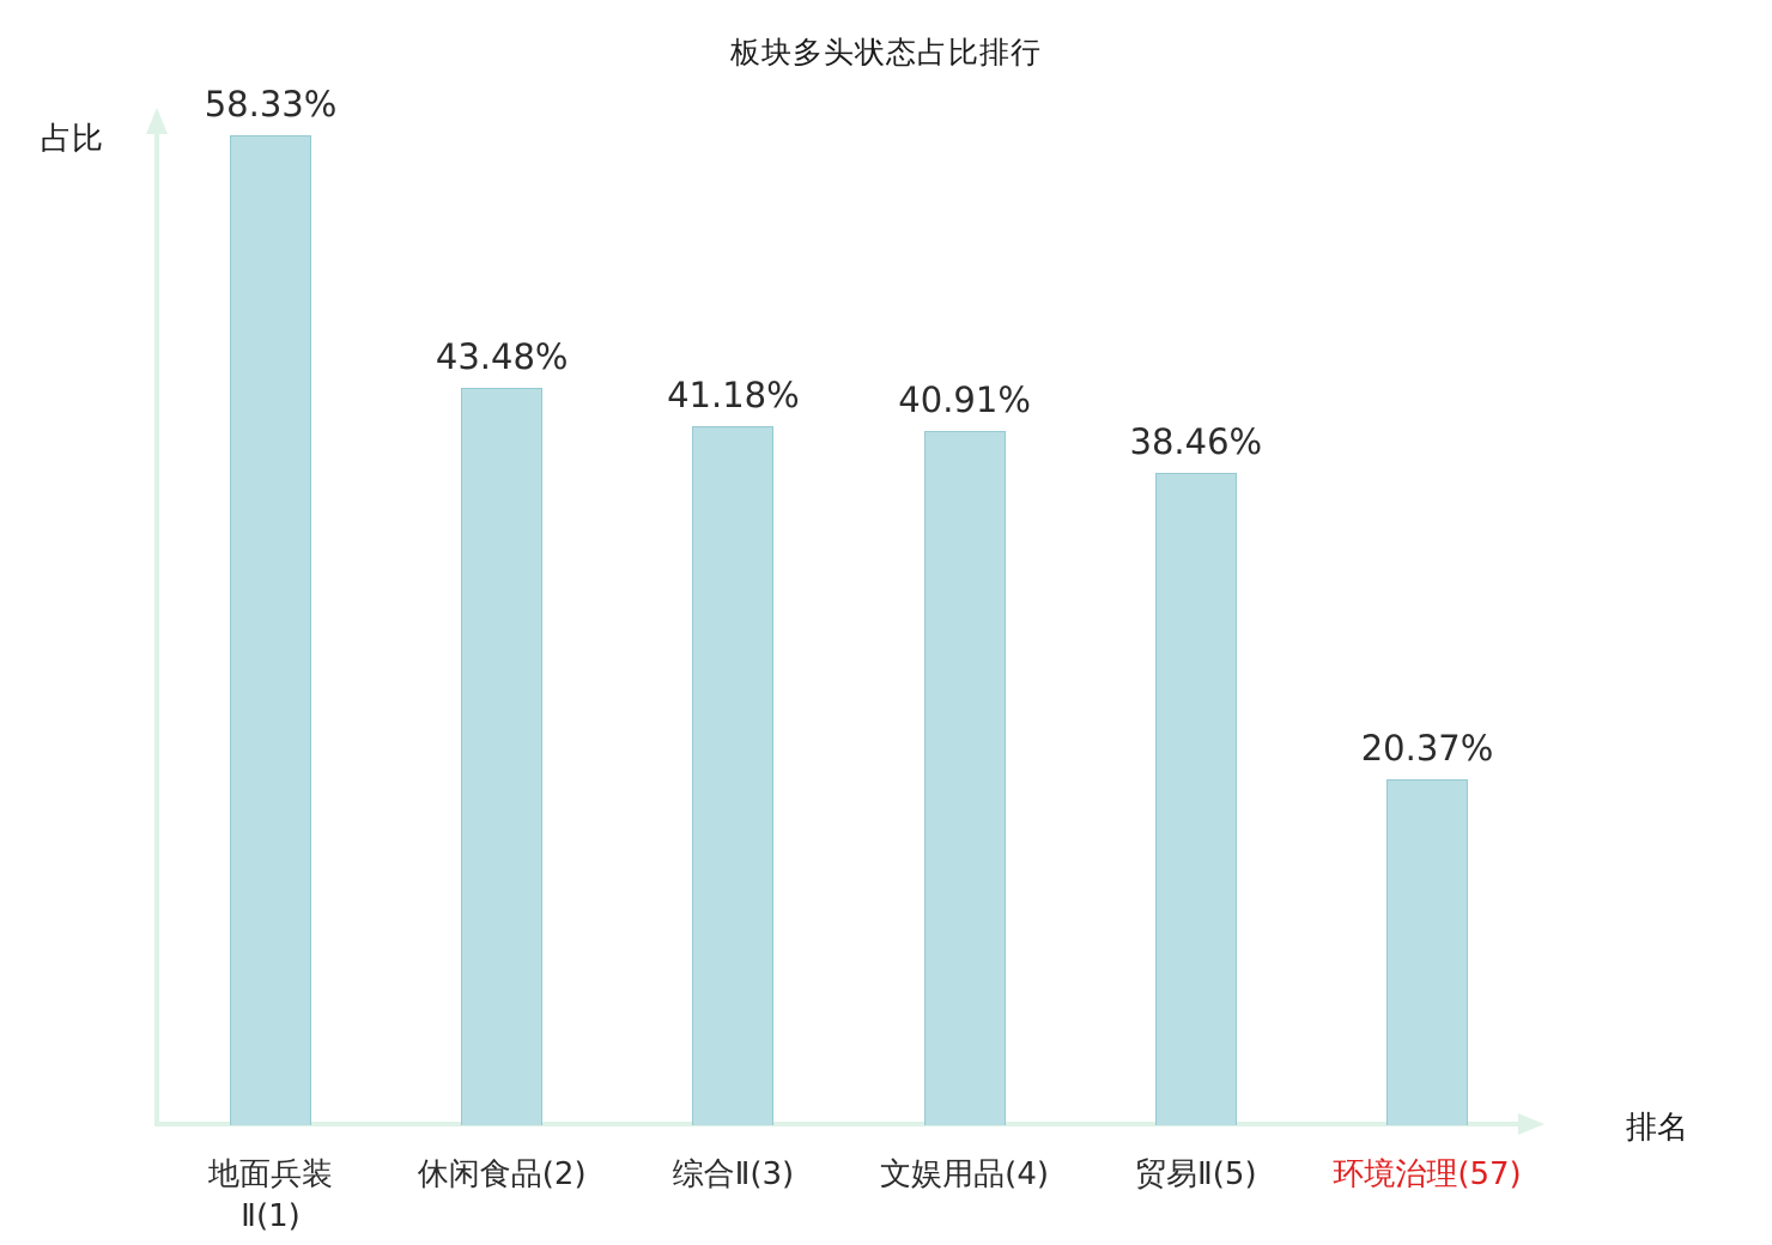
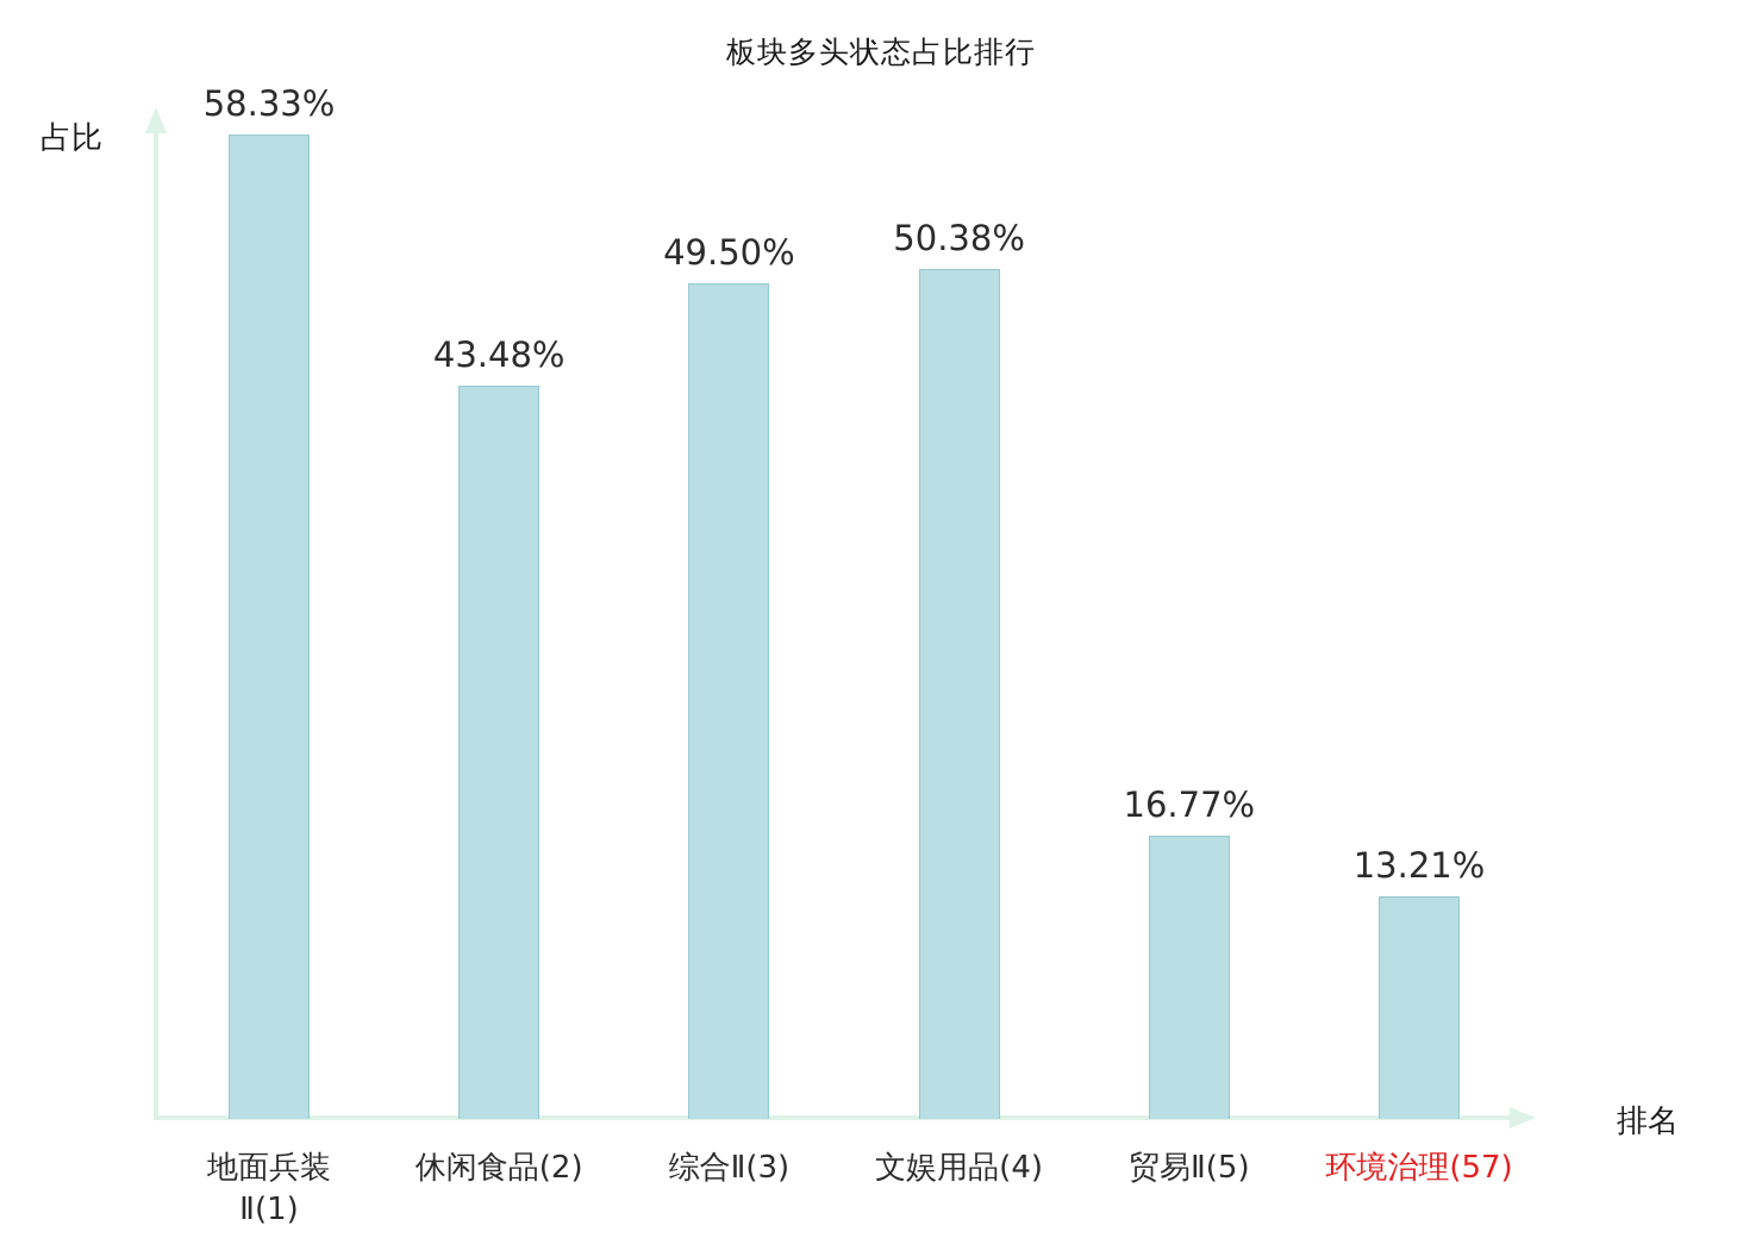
综合Ⅱ(3): 41.18% -> 49.50%
文娱用品(4): 40.91% -> 50.38%
贸易Ⅱ(5): 38.46% -> 16.77%
环境治理(57): 20.37% -> 13.21%
